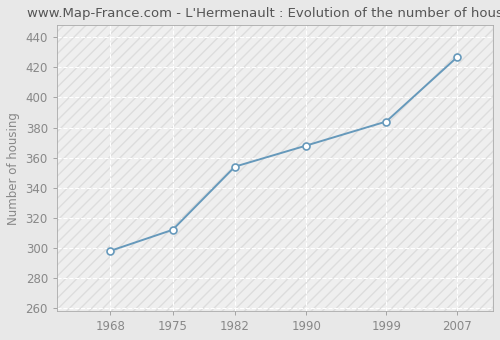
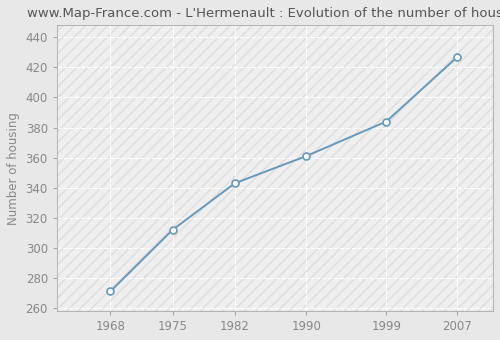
1968: 298 -> 271
1982: 354 -> 343
1990: 368 -> 361
